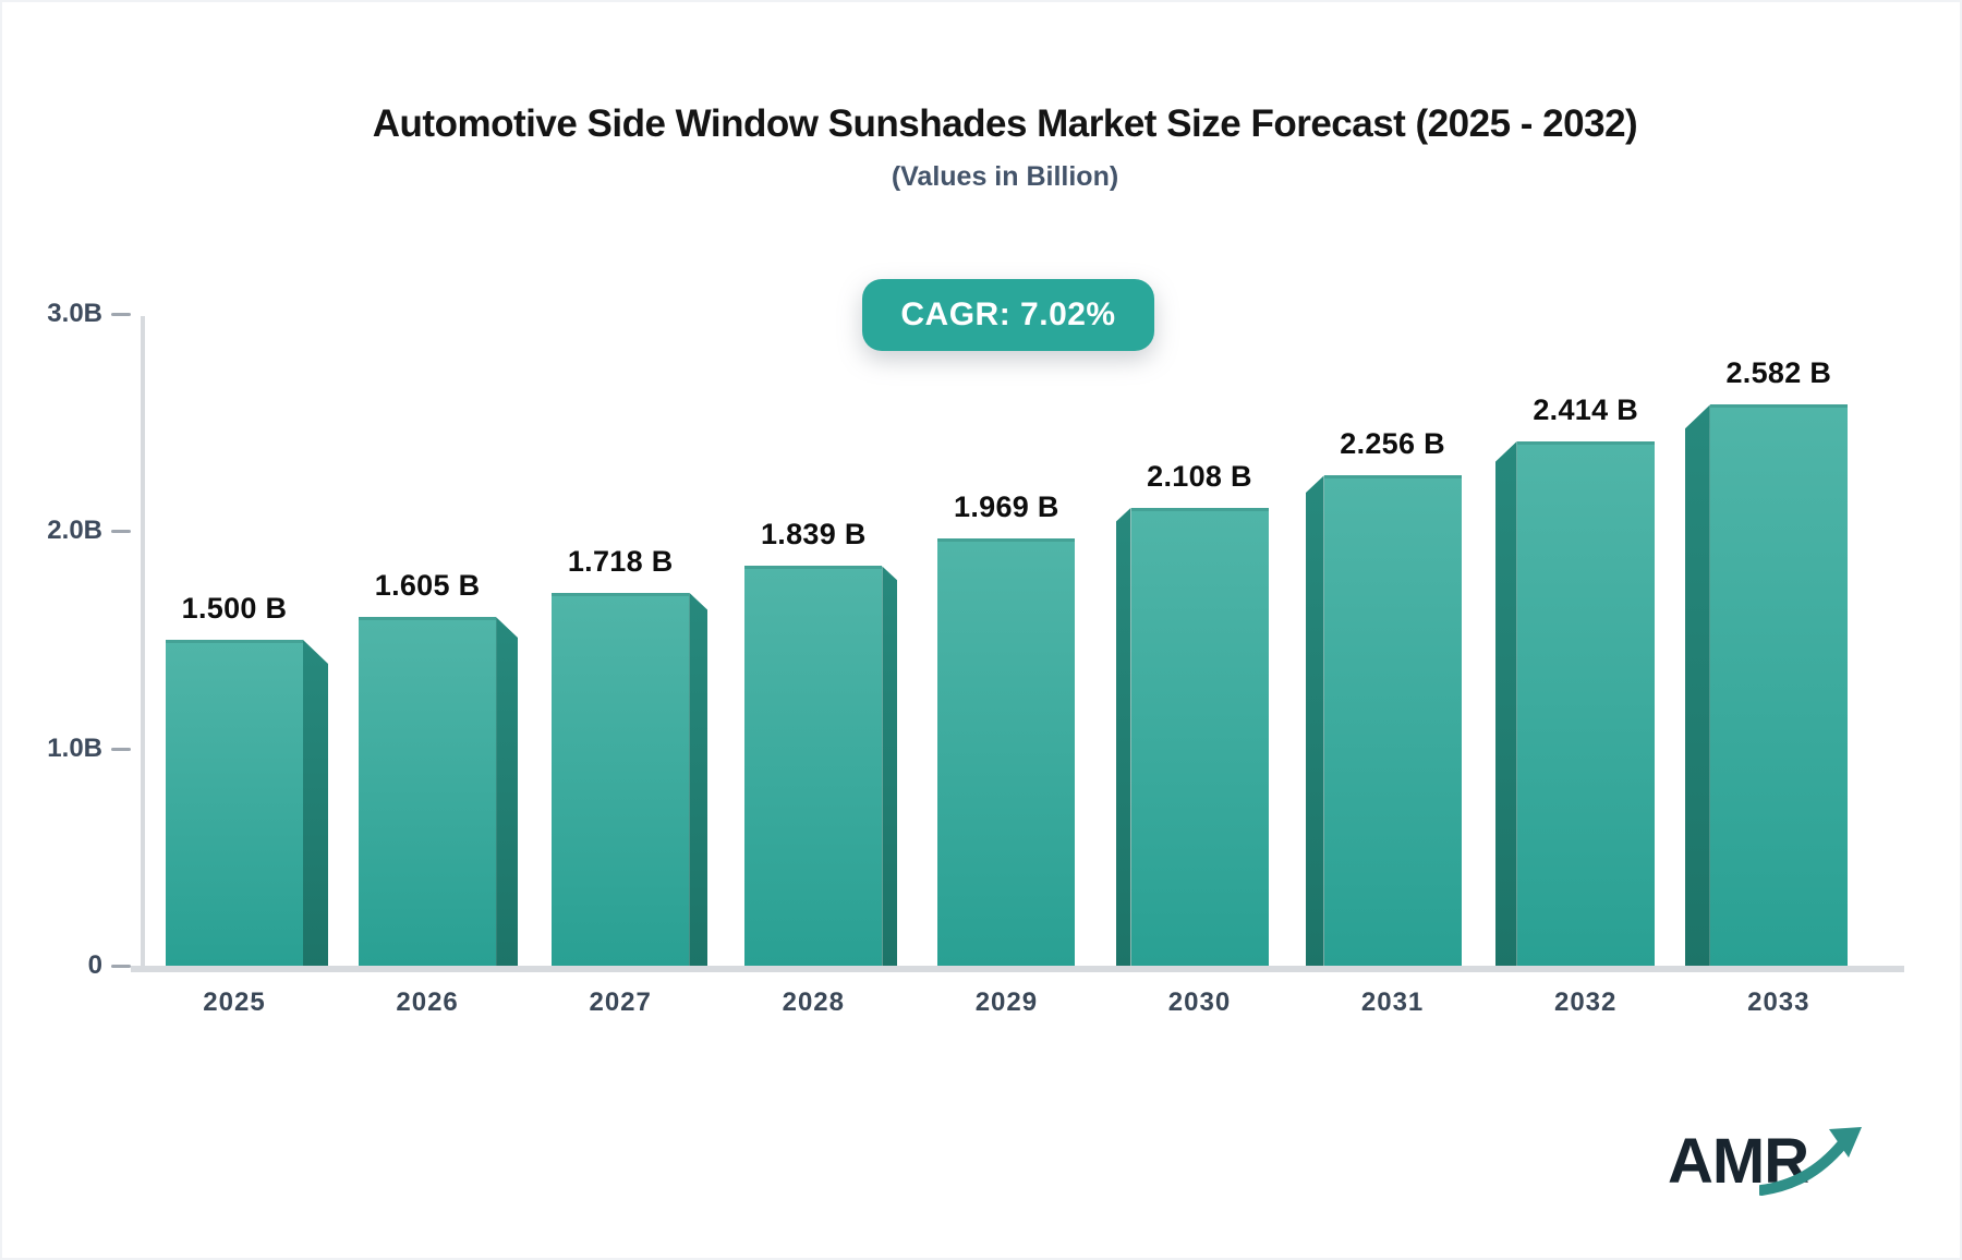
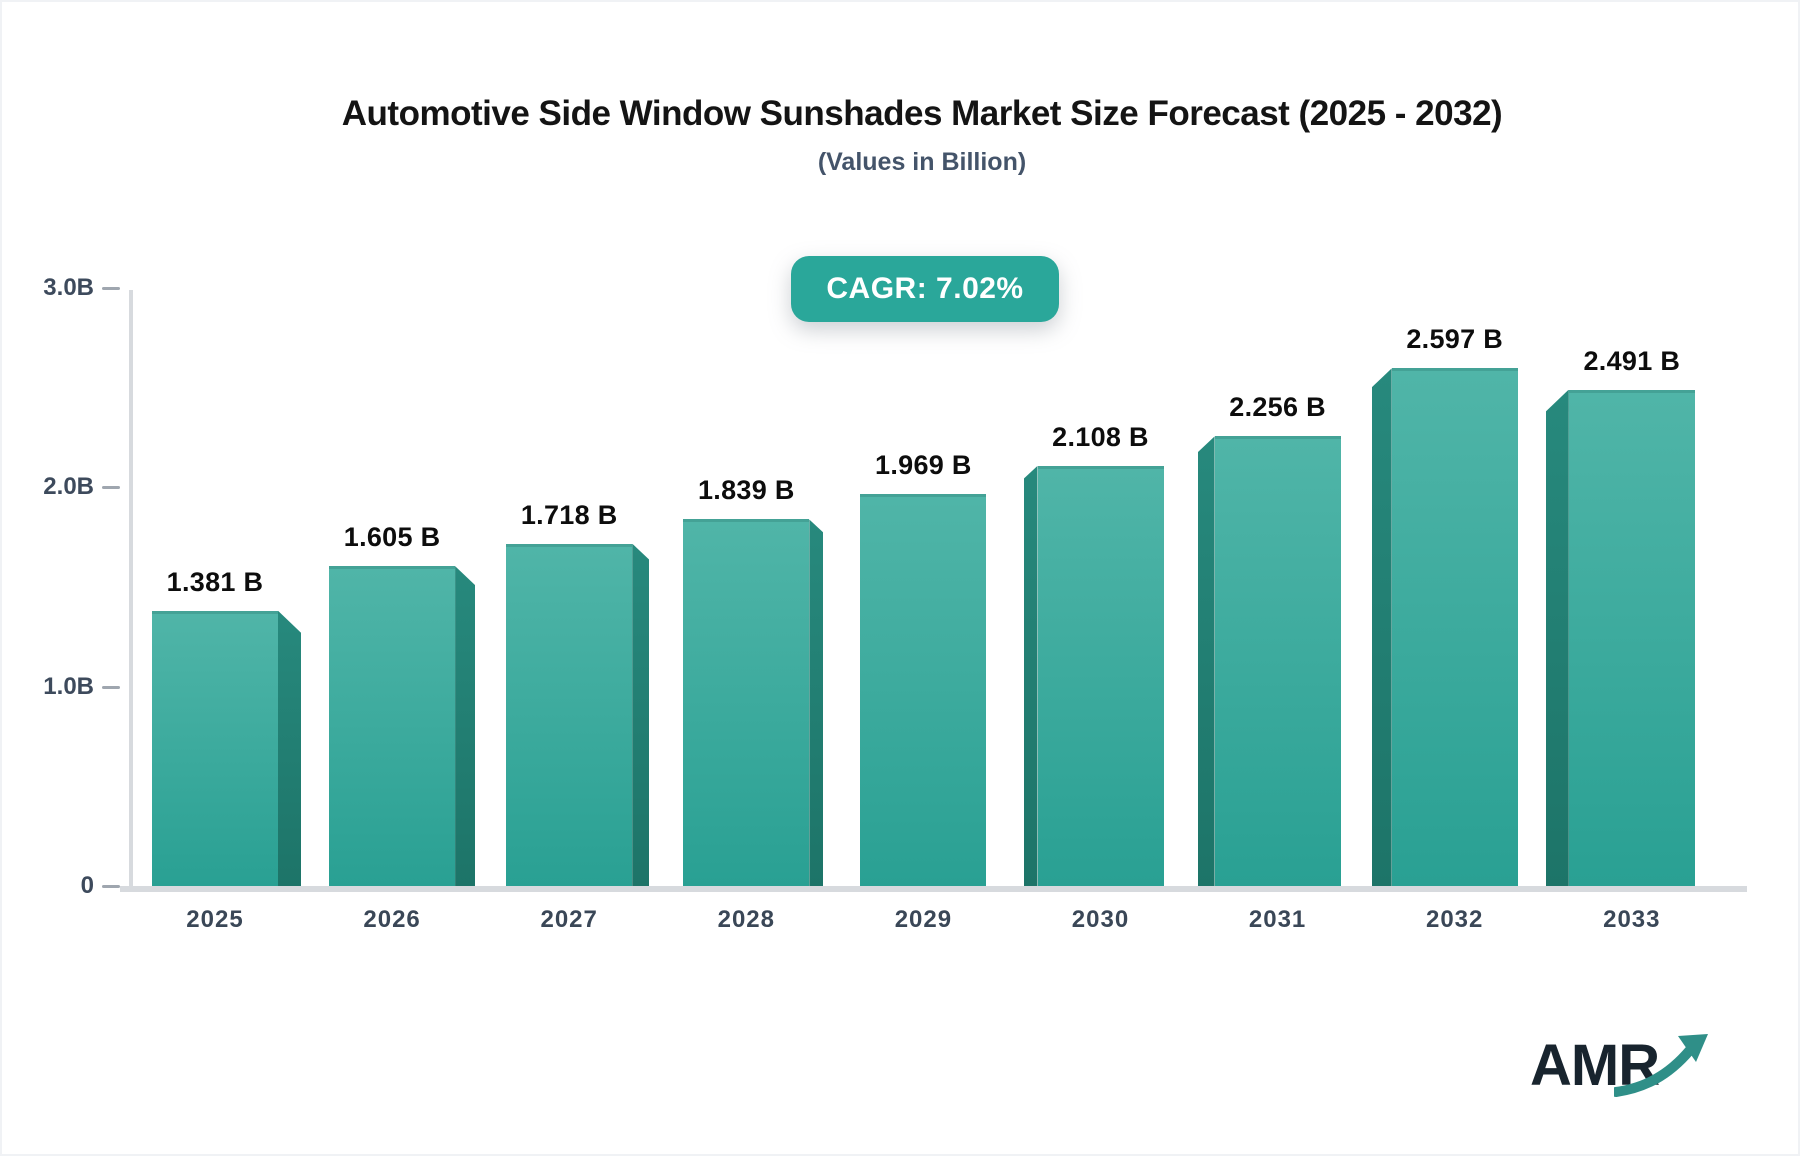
2025: 1.500 -> 1.381
2032: 2.414 -> 2.597
2033: 2.582 -> 2.491
